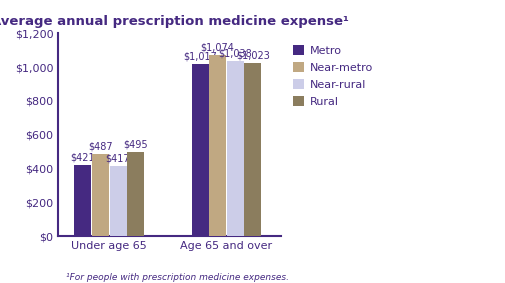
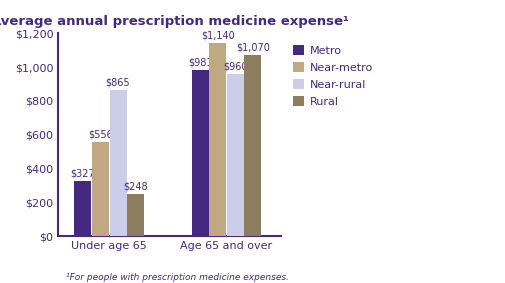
Metro/Under age 65: $421 -> $327
Near-metro/Under age 65: $487 -> $556
Near-rural/Under age 65: $417 -> $865
Rural/Under age 65: $495 -> $248
Metro/Age 65 and over: $1,017 -> $981
Near-metro/Age 65 and over: $1,070 -> $1,140
Near-rural/Age 65 and over: $1,040 -> $960
Rural/Age 65 and over: $1,020 -> $1,070
